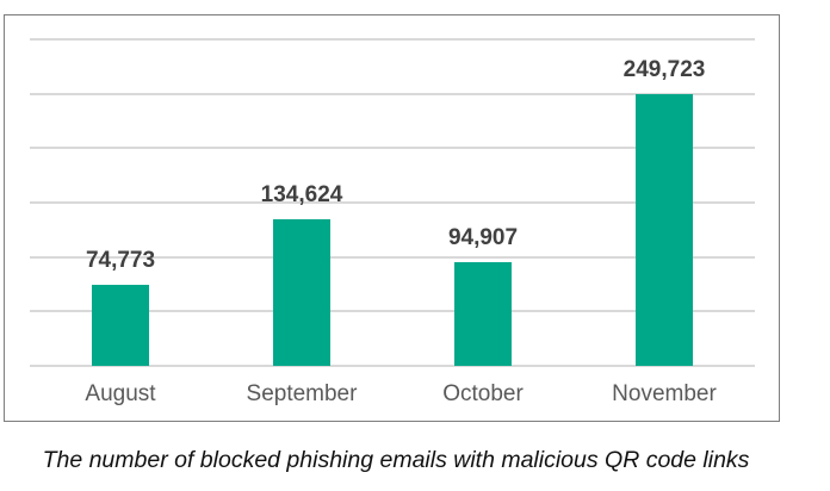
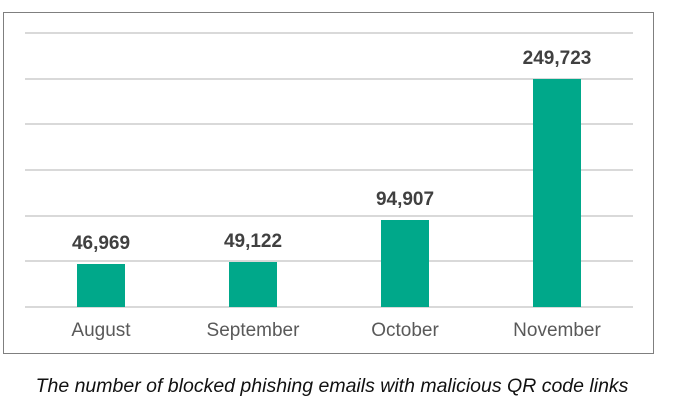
August: 74,773 -> 46,969
September: 134,624 -> 49,122
